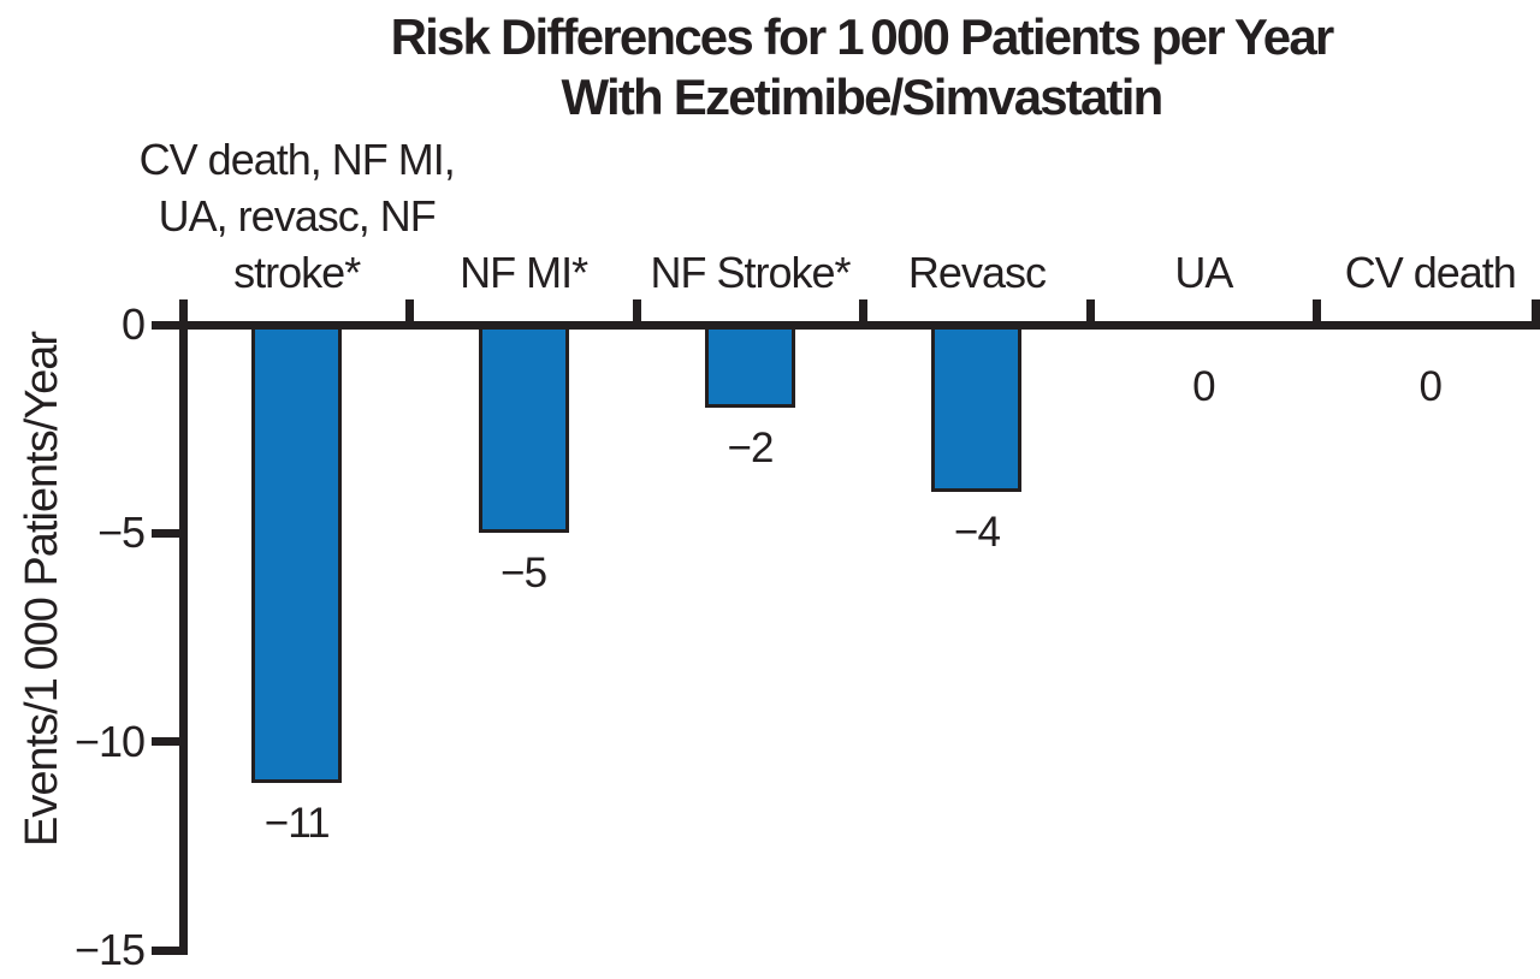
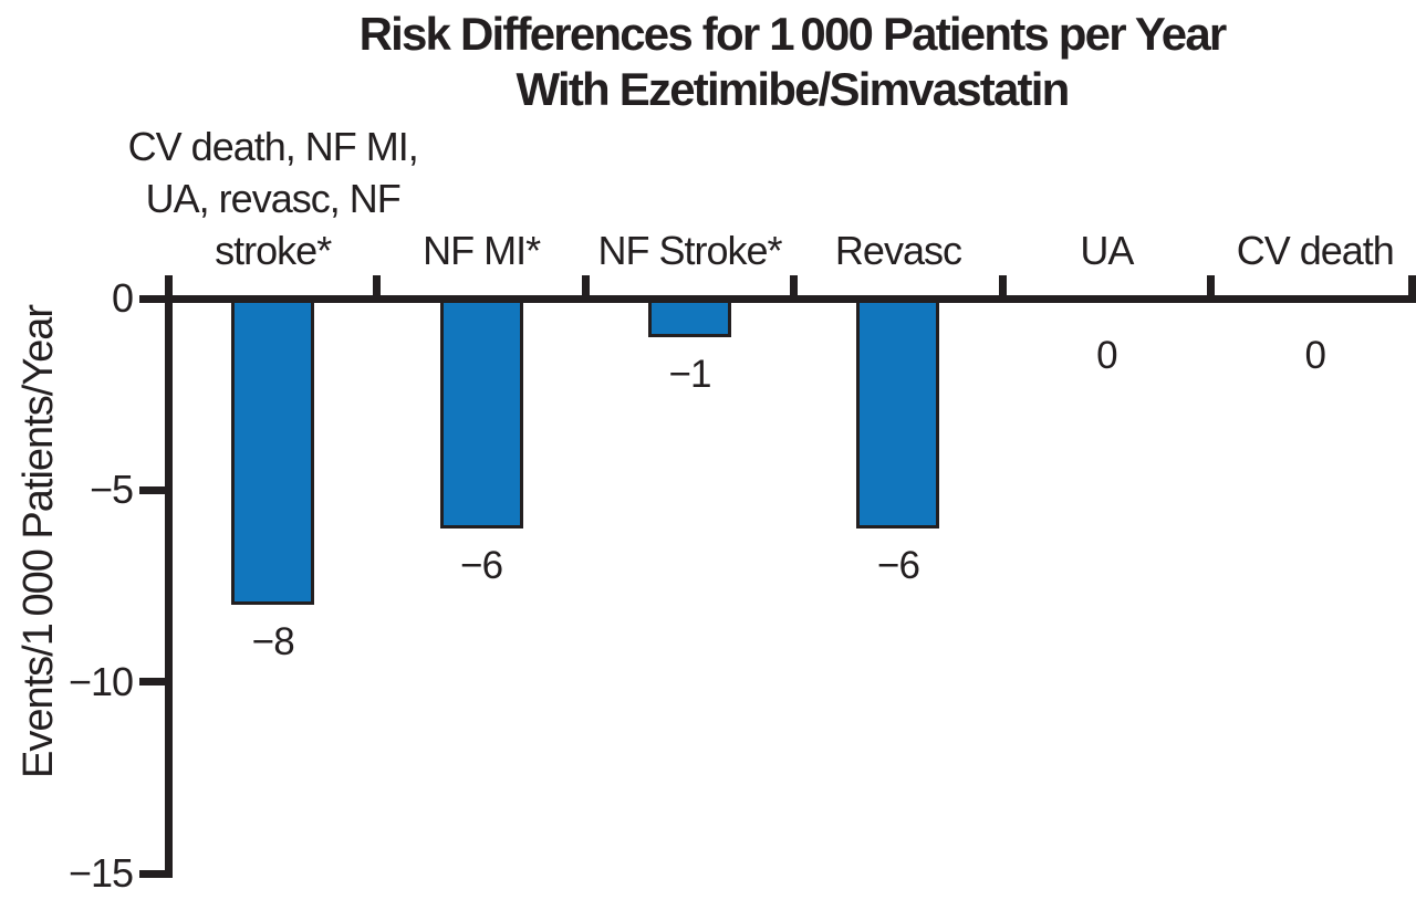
CV death, NF MI, UA, revasc, NF stroke*: −11 -> −8
NF MI*: −5 -> −6
NF Stroke*: −2 -> −1
Revasc: −4 -> −6
